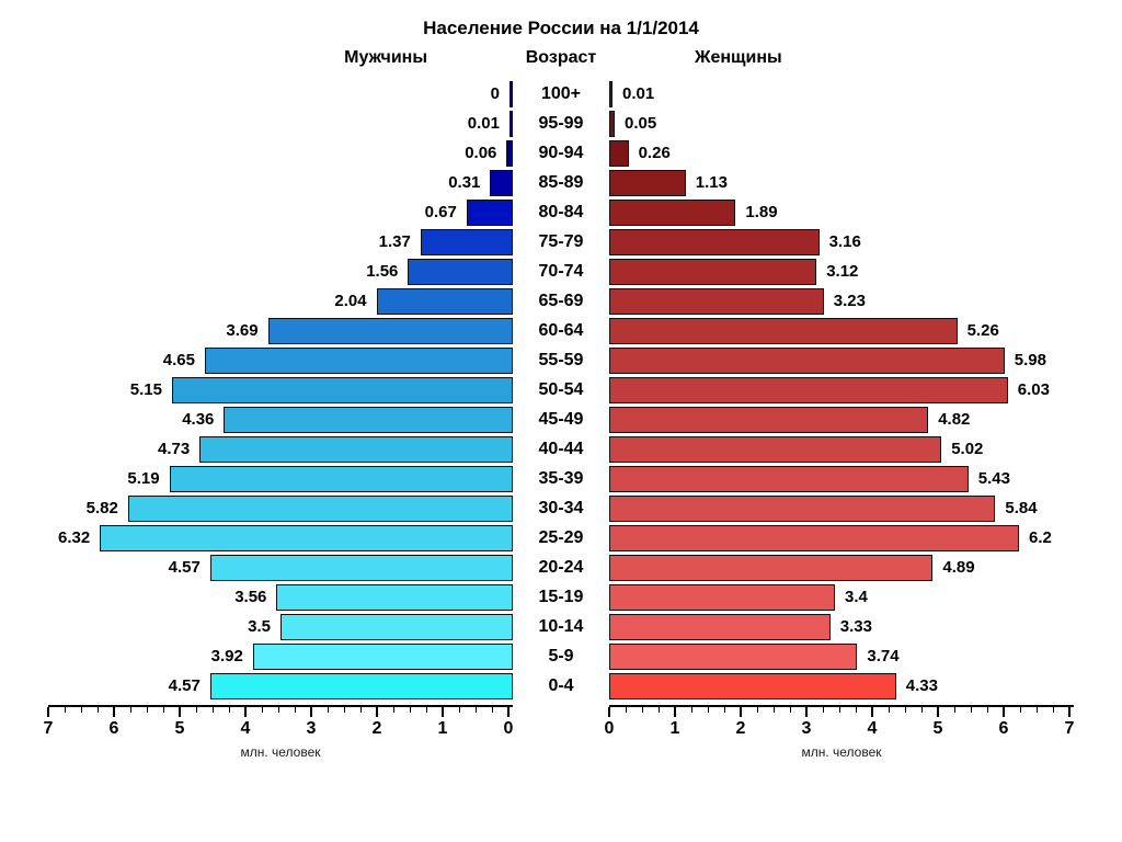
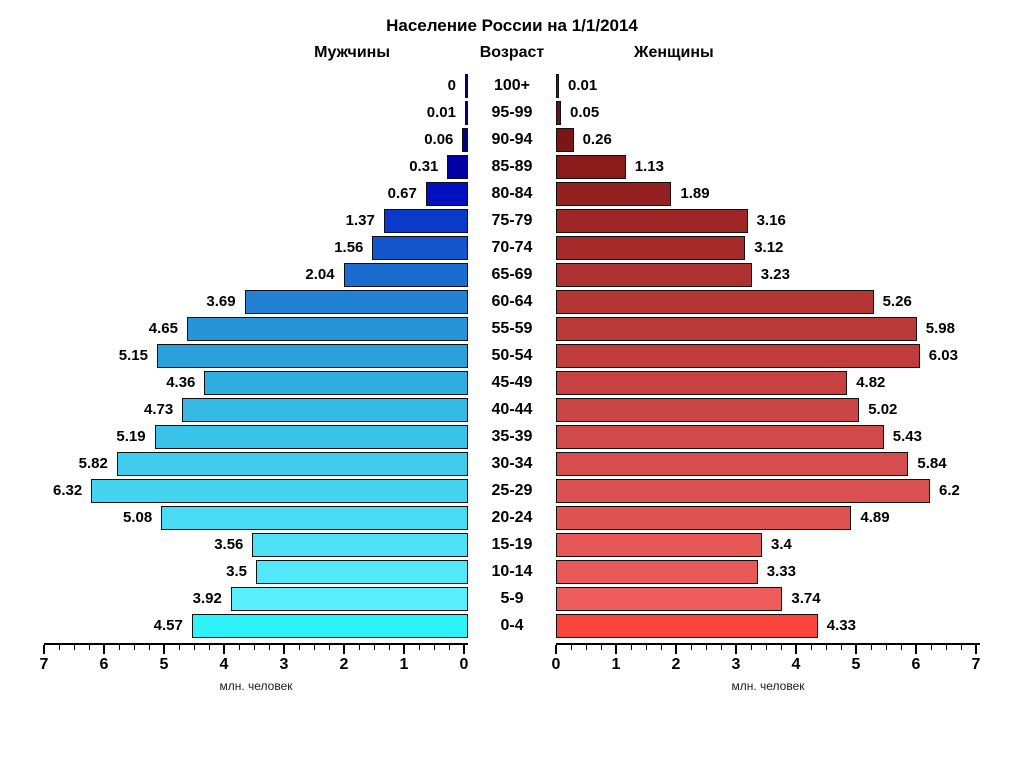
Мужчины/20-24: 4.57 -> 5.08
